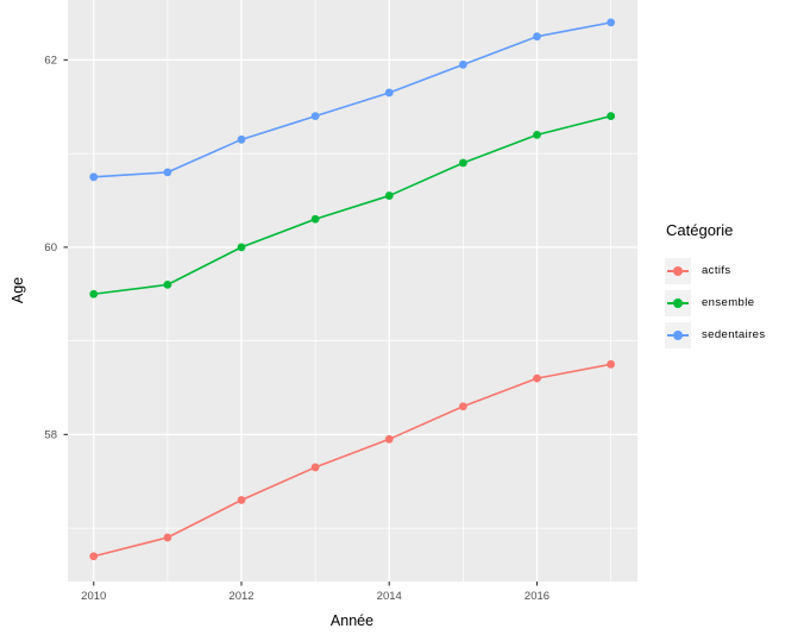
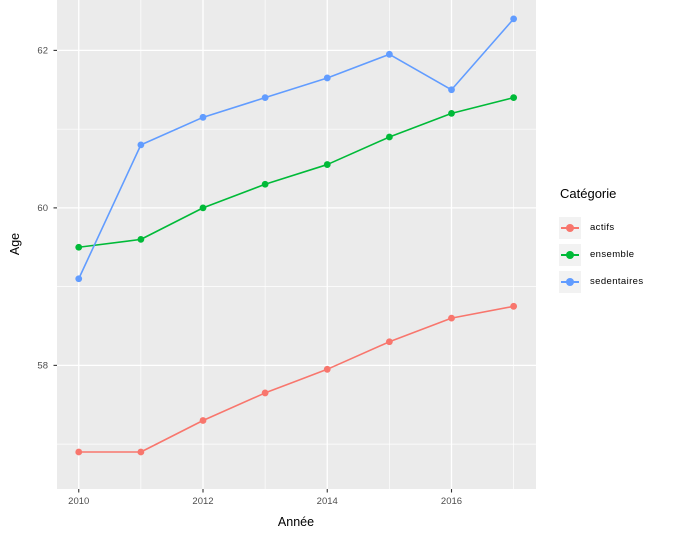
actifs/2010: 56.7 -> 56.9
sedentaires/2010: 60.8 -> 59.1
sedentaires/2016: 62.2 -> 61.5
